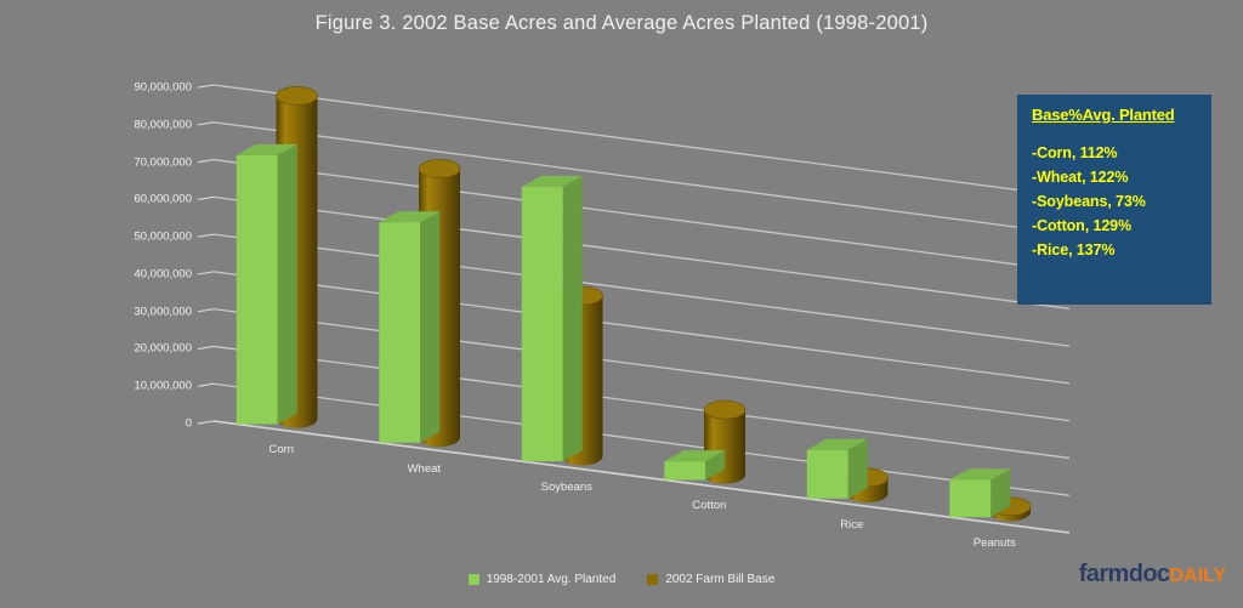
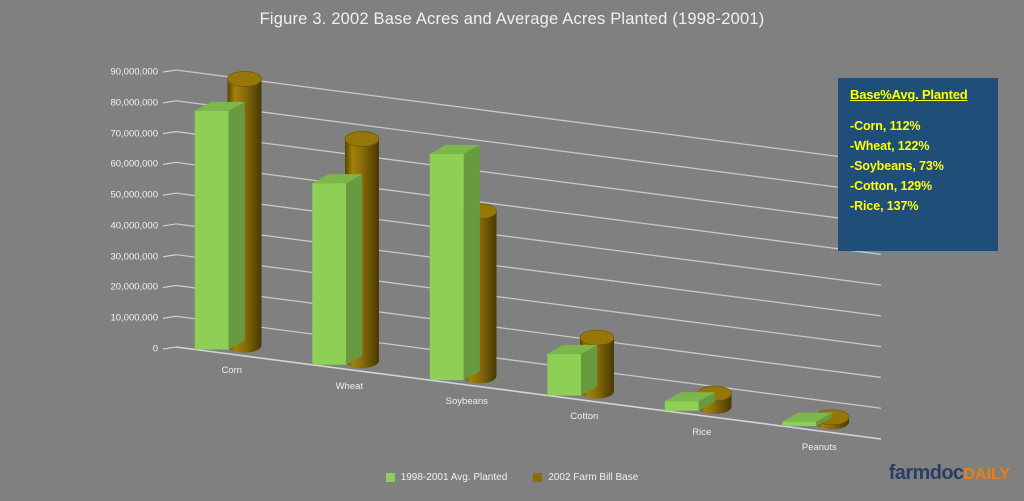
1998-2001 Avg. Planted/Corn: 72000000 -> 78000000
2002 Farm Bill Base/Soybeans: 43000000 -> 54000000
1998-2001 Avg. Planted/Cotton: 5000000 -> 14000000
1998-2001 Avg. Planted/Rice: 13000000 -> 3000000
1998-2001 Avg. Planted/Peanuts: 10000000 -> 1000000
